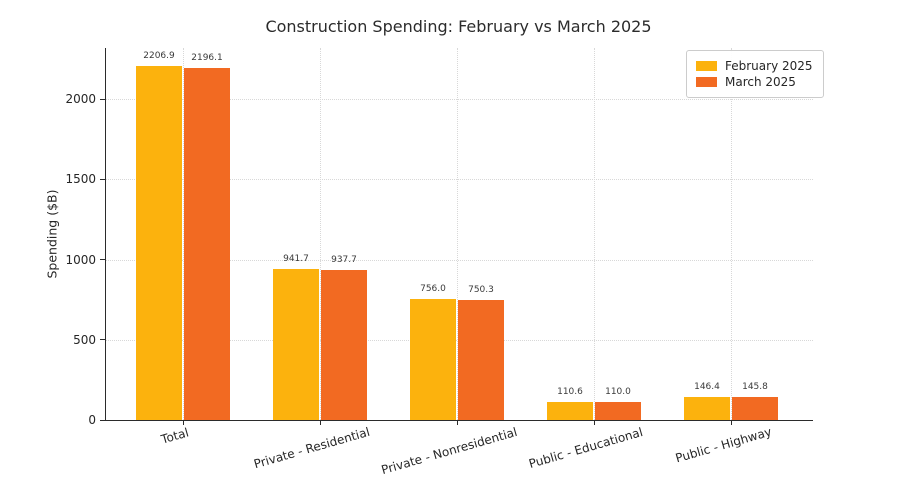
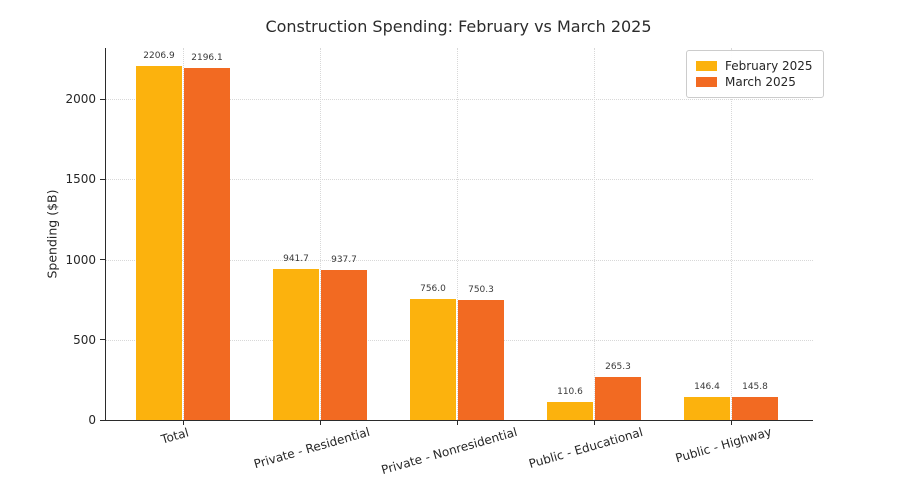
March 2025/Public - Educational: 110.0 -> 265.3
